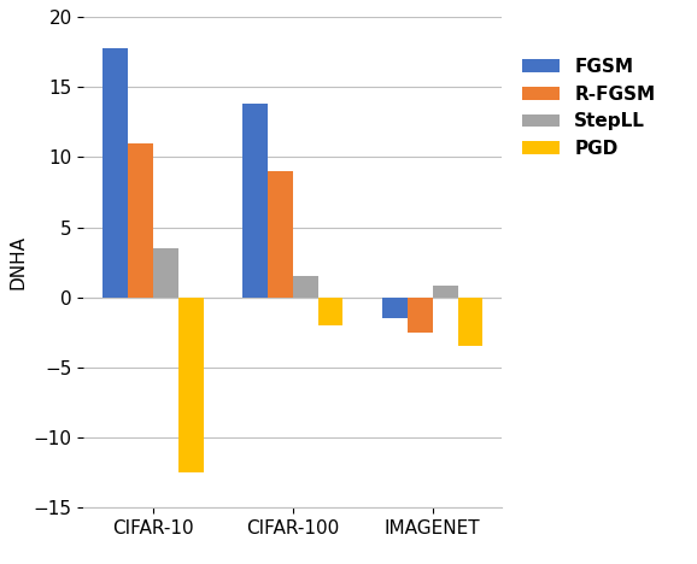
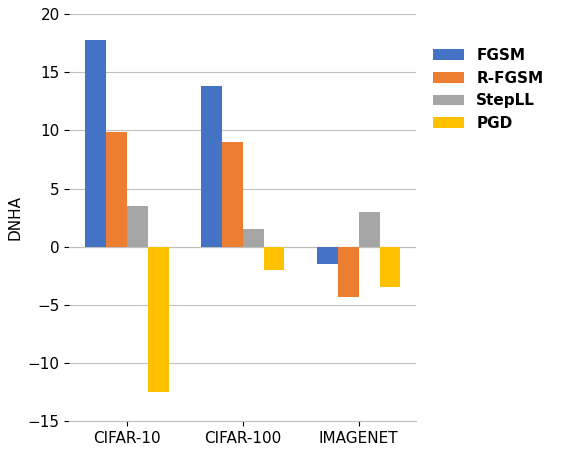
R-FGSM/CIFAR-10: 11.0 -> 9.9
R-FGSM/IMAGENET: -2.5 -> -4.3
StepLL/IMAGENET: 0.8 -> 3.0
